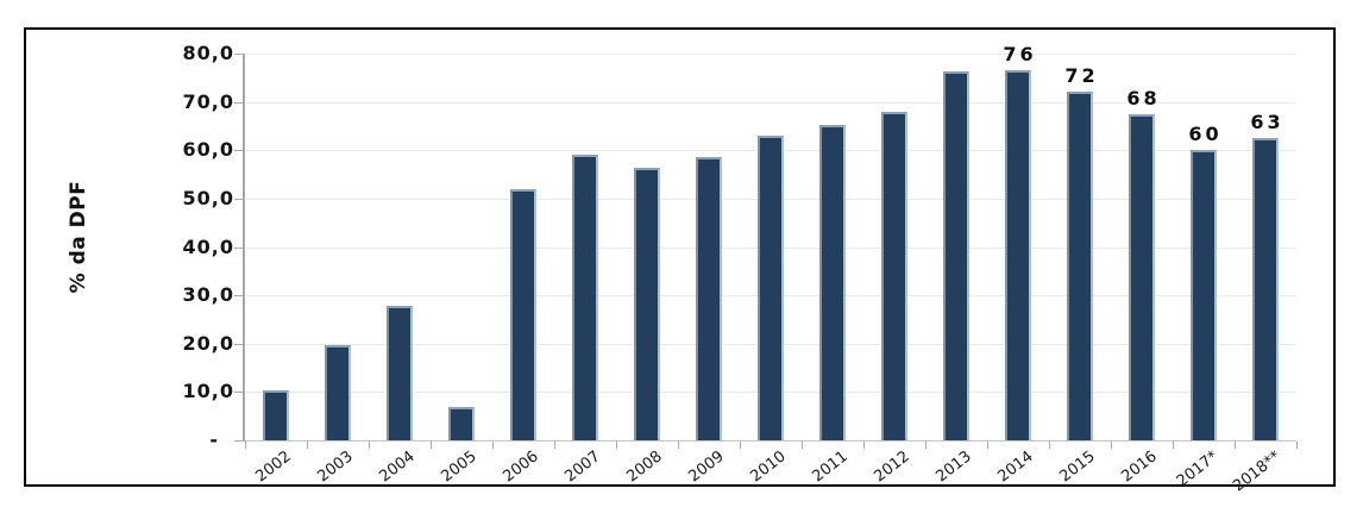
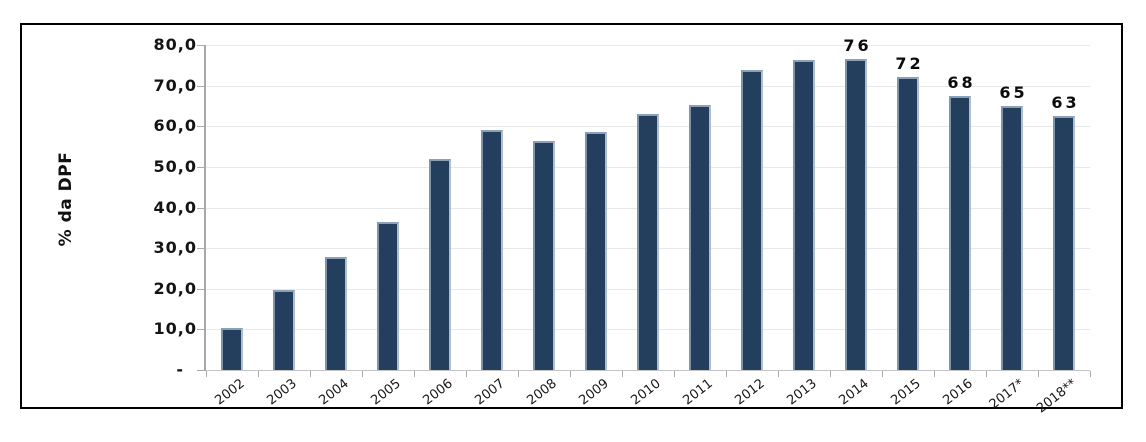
2005: 7 -> 36
2012: 68 -> 74
2017*: 60 -> 65
